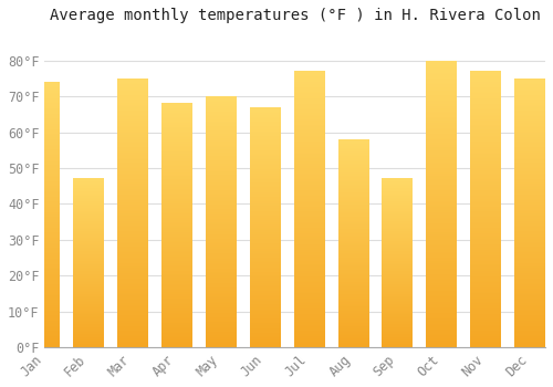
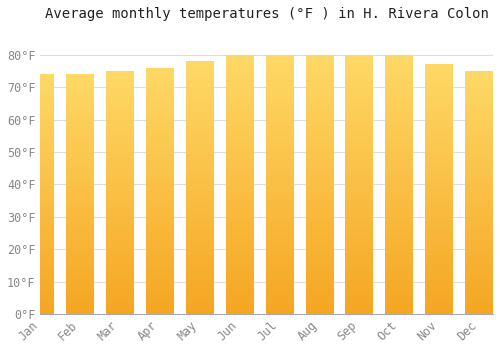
Feb: 47°F -> 74°F
Apr: 68°F -> 76°F
May: 70°F -> 78°F
Jun: 67°F -> 80°F
Jul: 77°F -> 80°F
Aug: 58°F -> 80°F
Sep: 47°F -> 80°F
